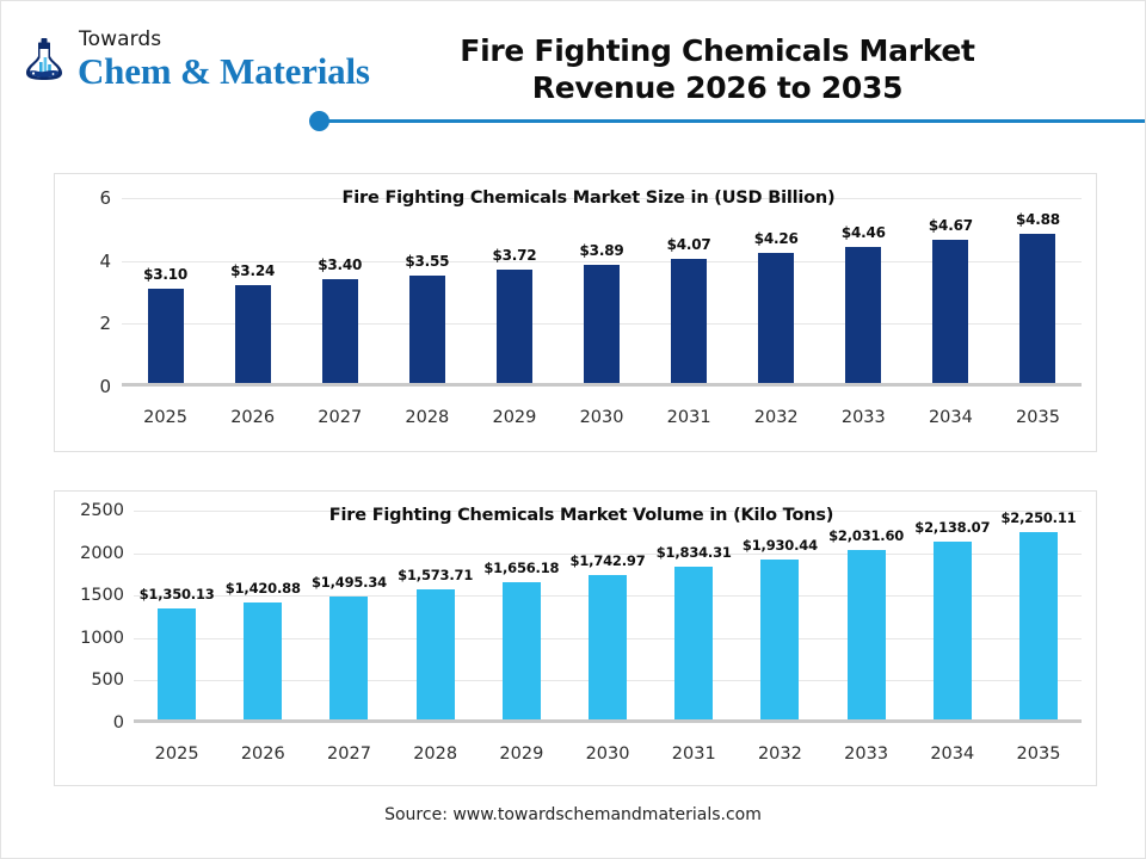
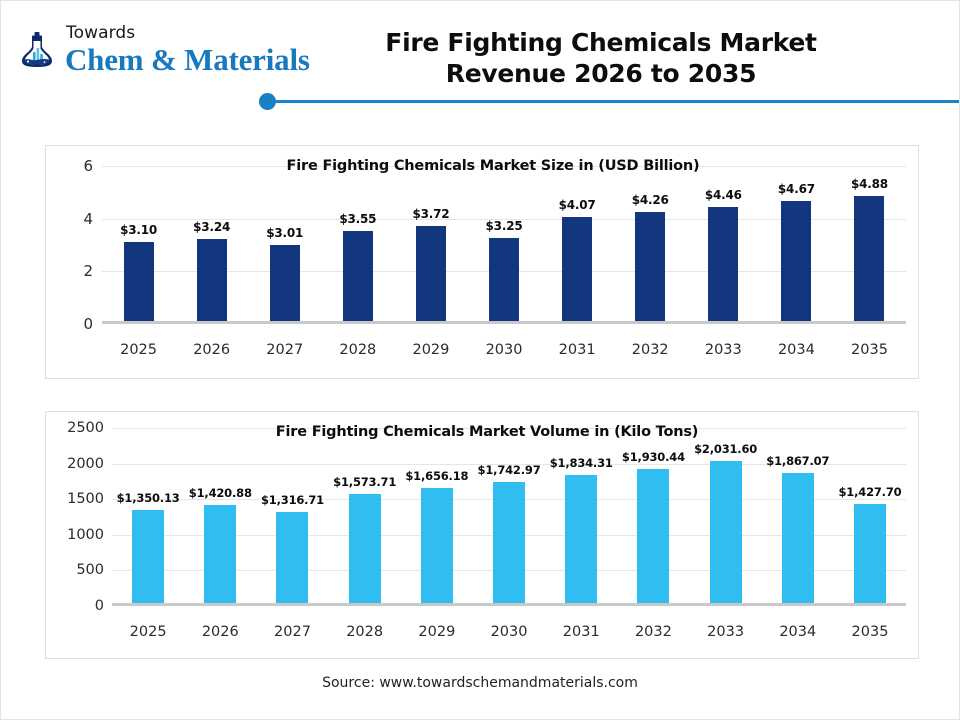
Fire Fighting Chemicals Market Size in (USD Billion)/2027: $3.40 -> $3.01
Fire Fighting Chemicals Market Size in (USD Billion)/2030: $3.89 -> $3.25
Fire Fighting Chemicals Market Volume in (Kilo Tons)/2027: $1,495.34 -> $1,316.71
Fire Fighting Chemicals Market Volume in (Kilo Tons)/2034: $2,138.07 -> $1,867.07
Fire Fighting Chemicals Market Volume in (Kilo Tons)/2035: $2,250.11 -> $1,427.70
